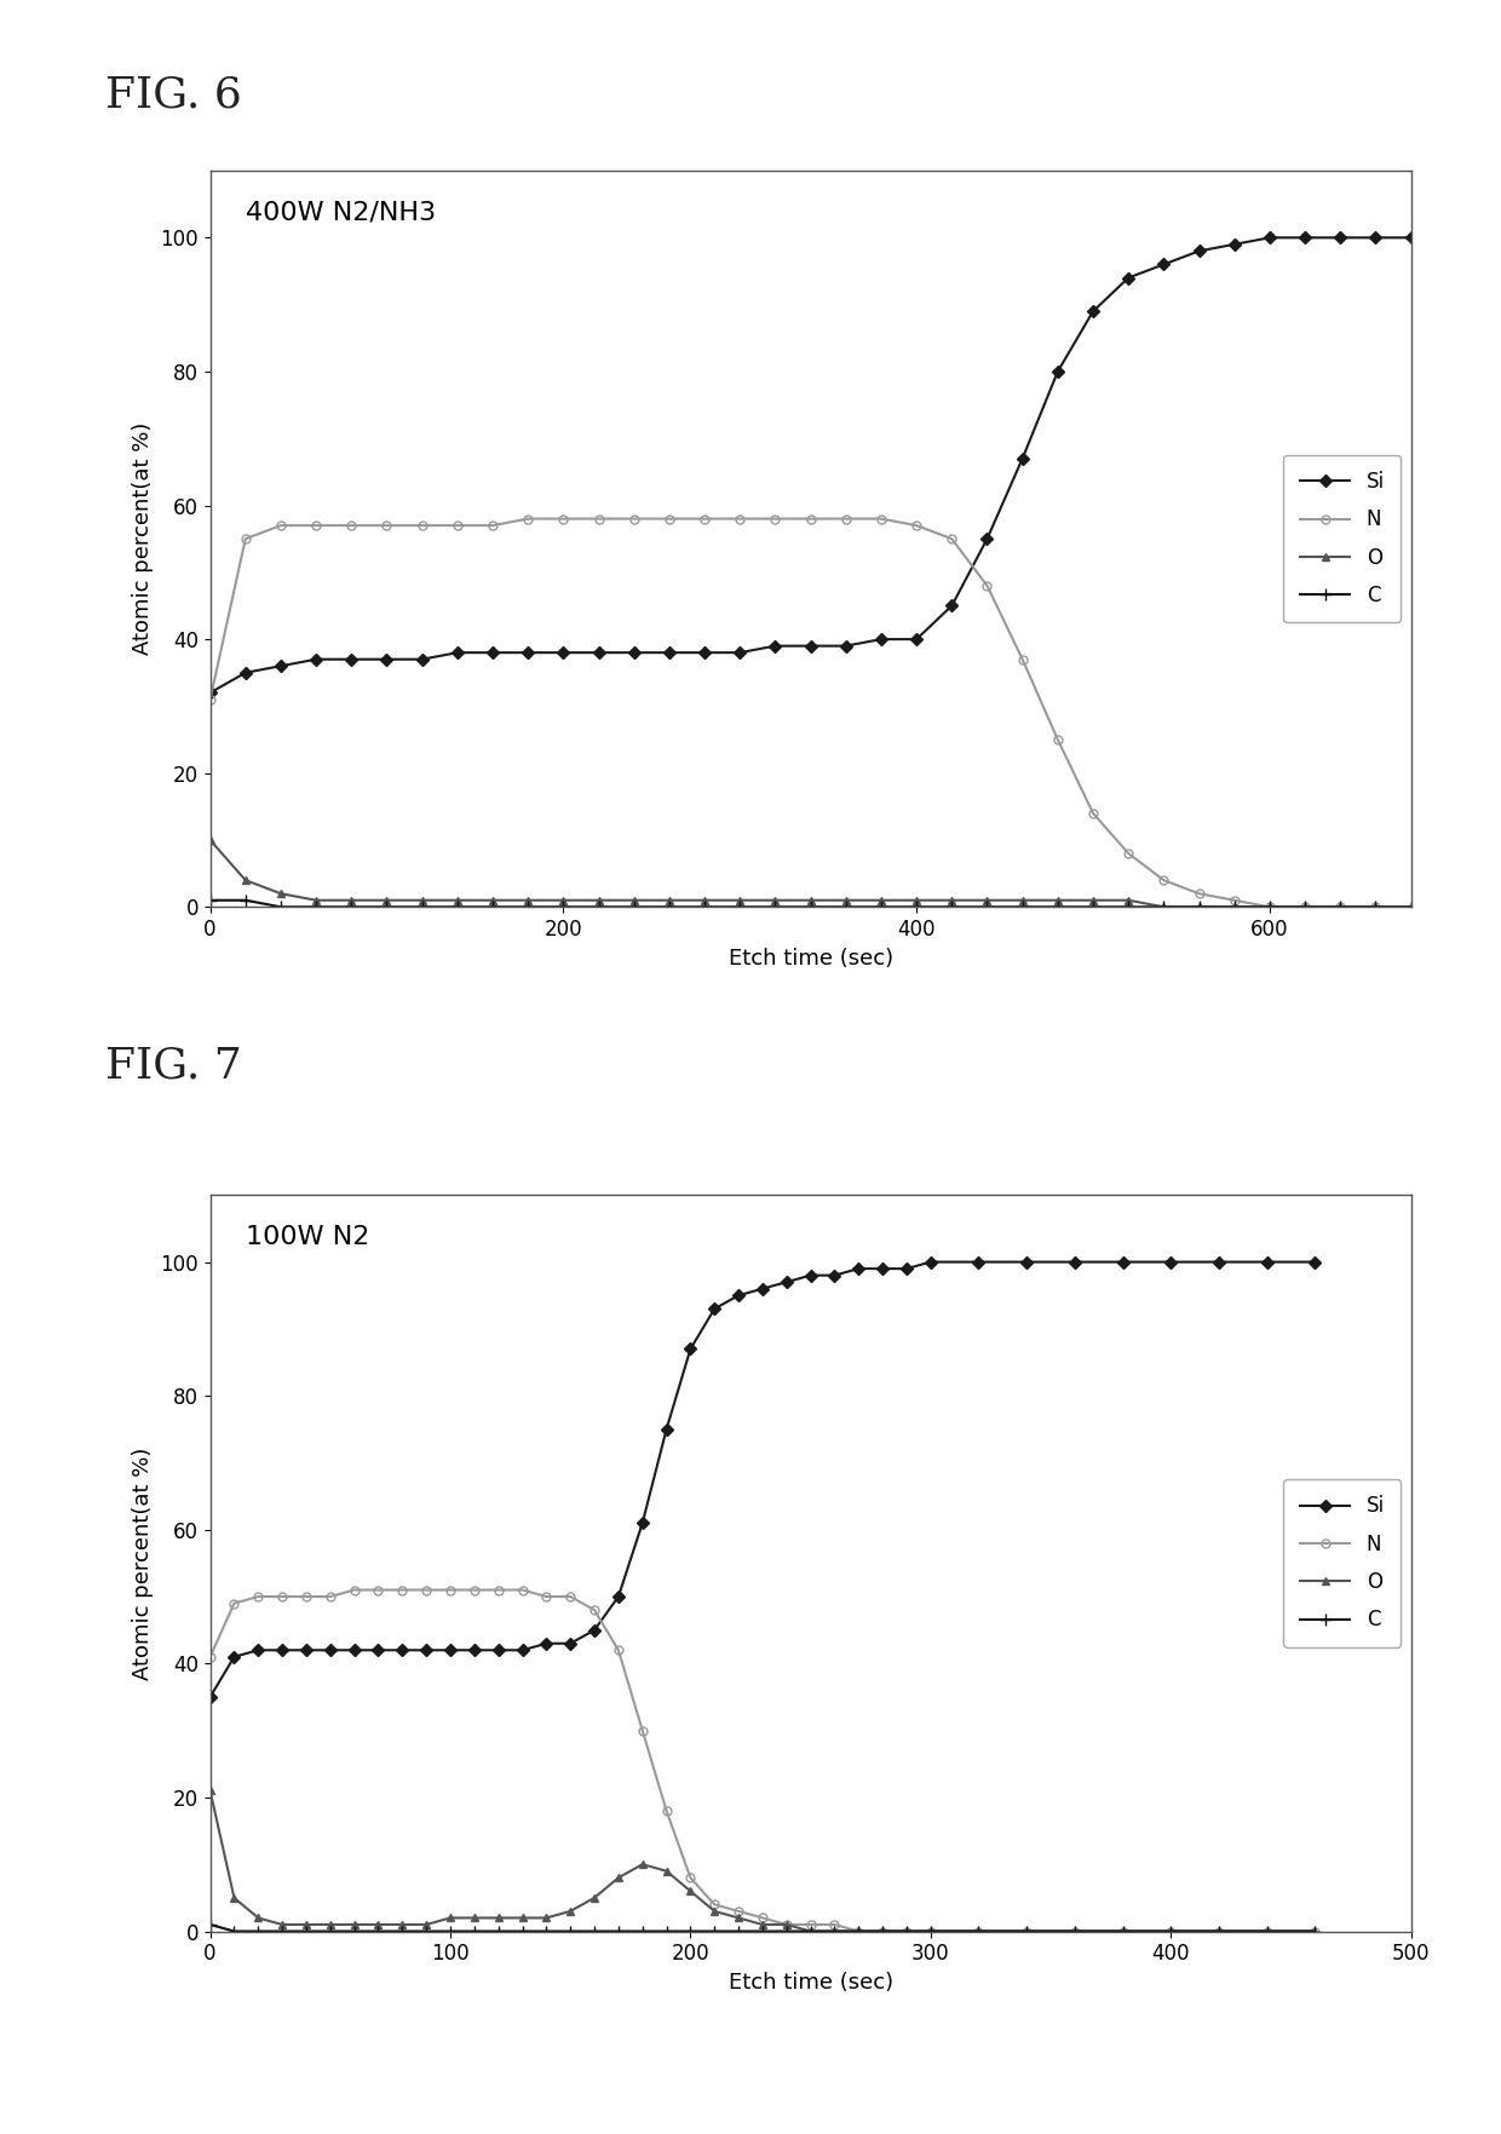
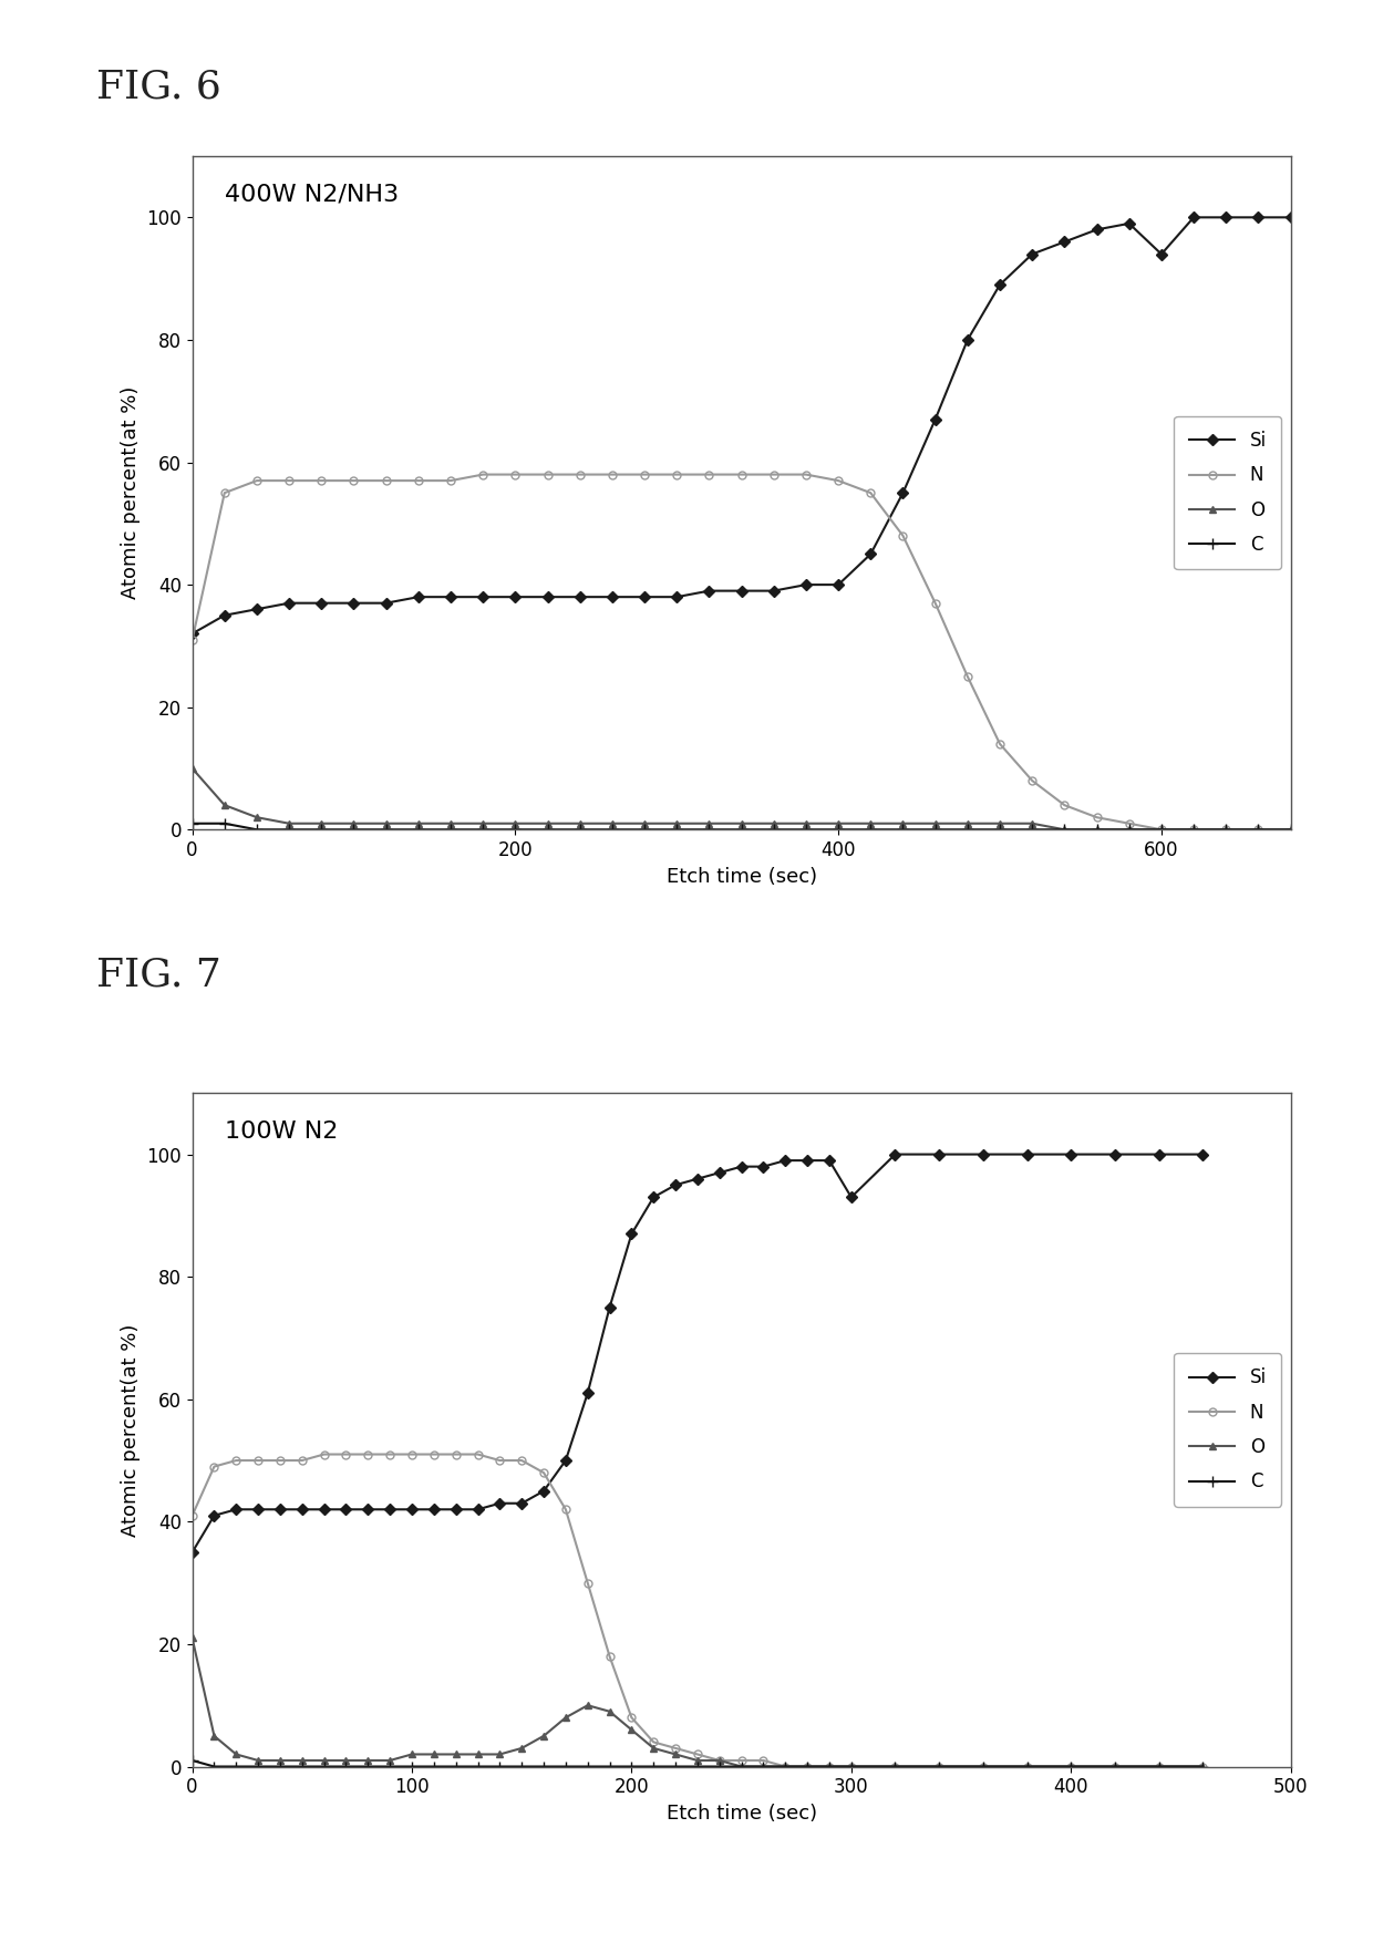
Si/600: 100 -> 94
Si/300: 100 -> 93
